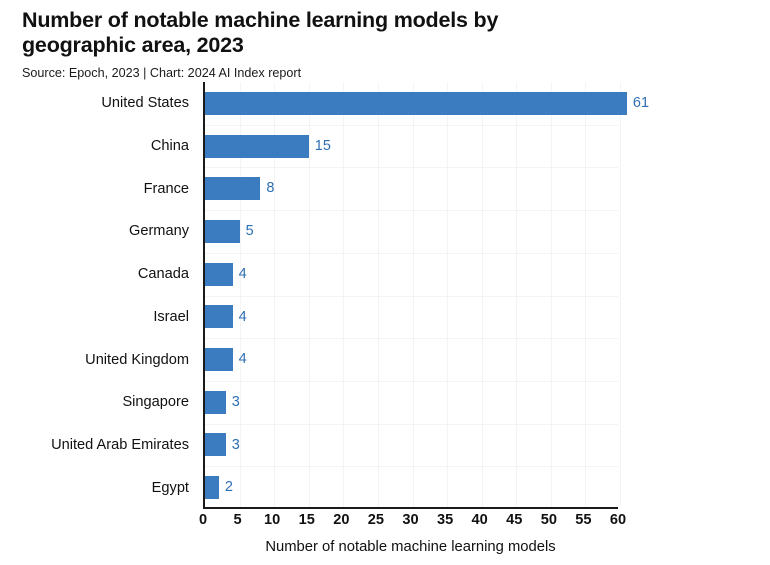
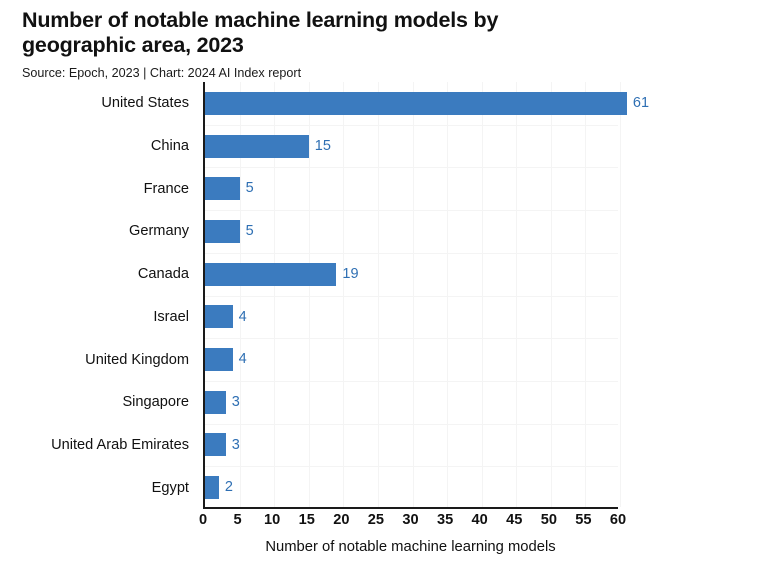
France: 8 -> 5
Canada: 4 -> 19
